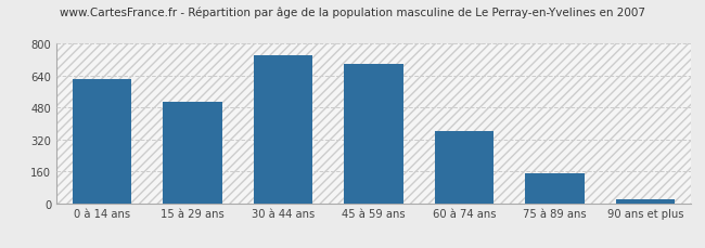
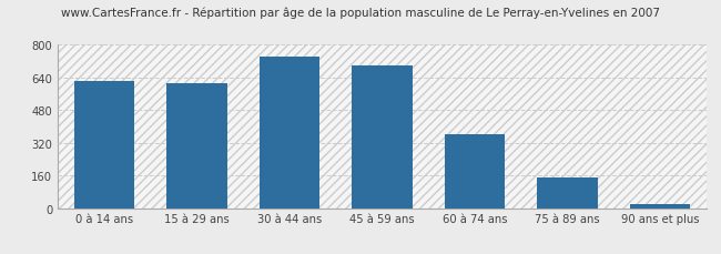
15 à 29 ans: 510 -> 610
